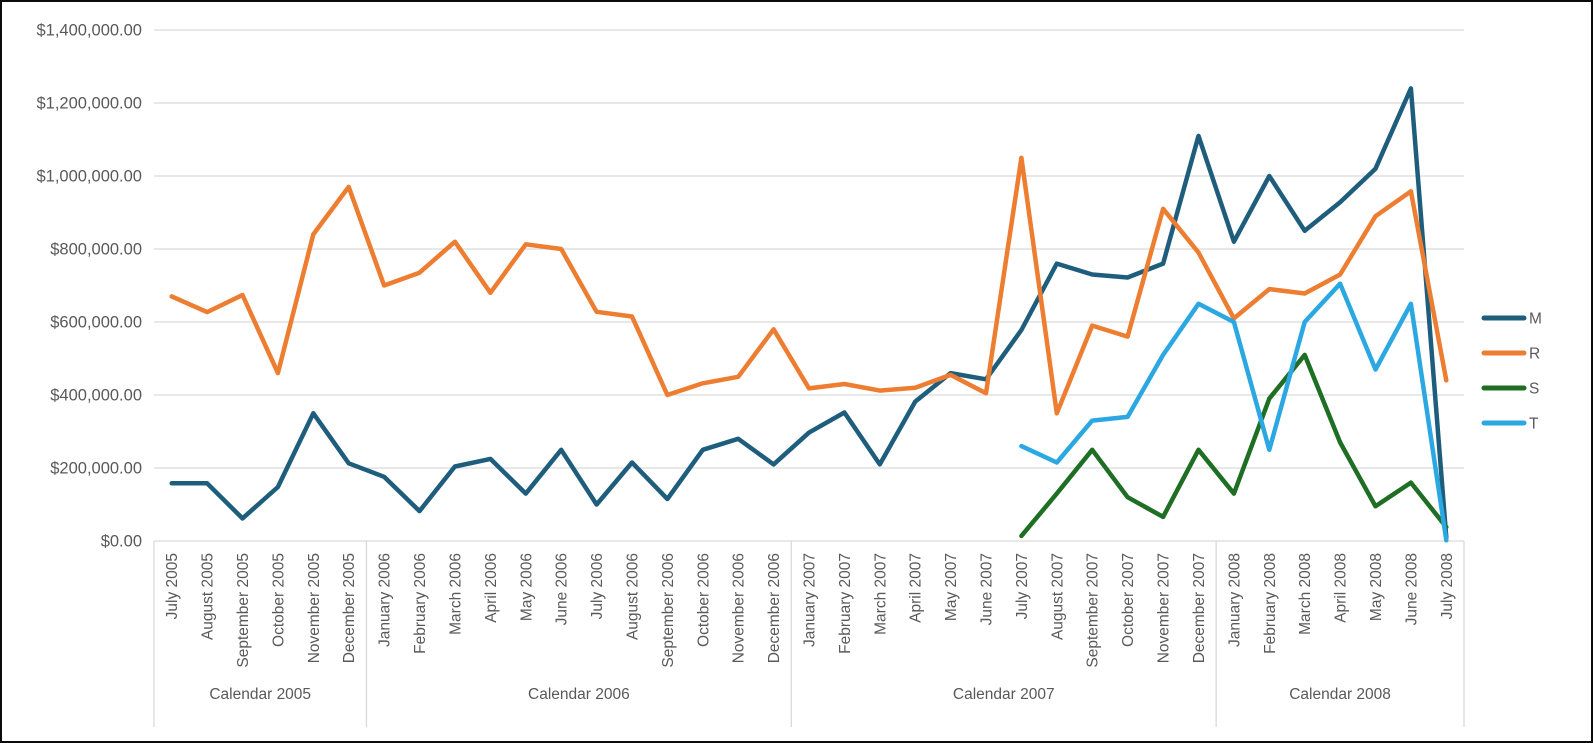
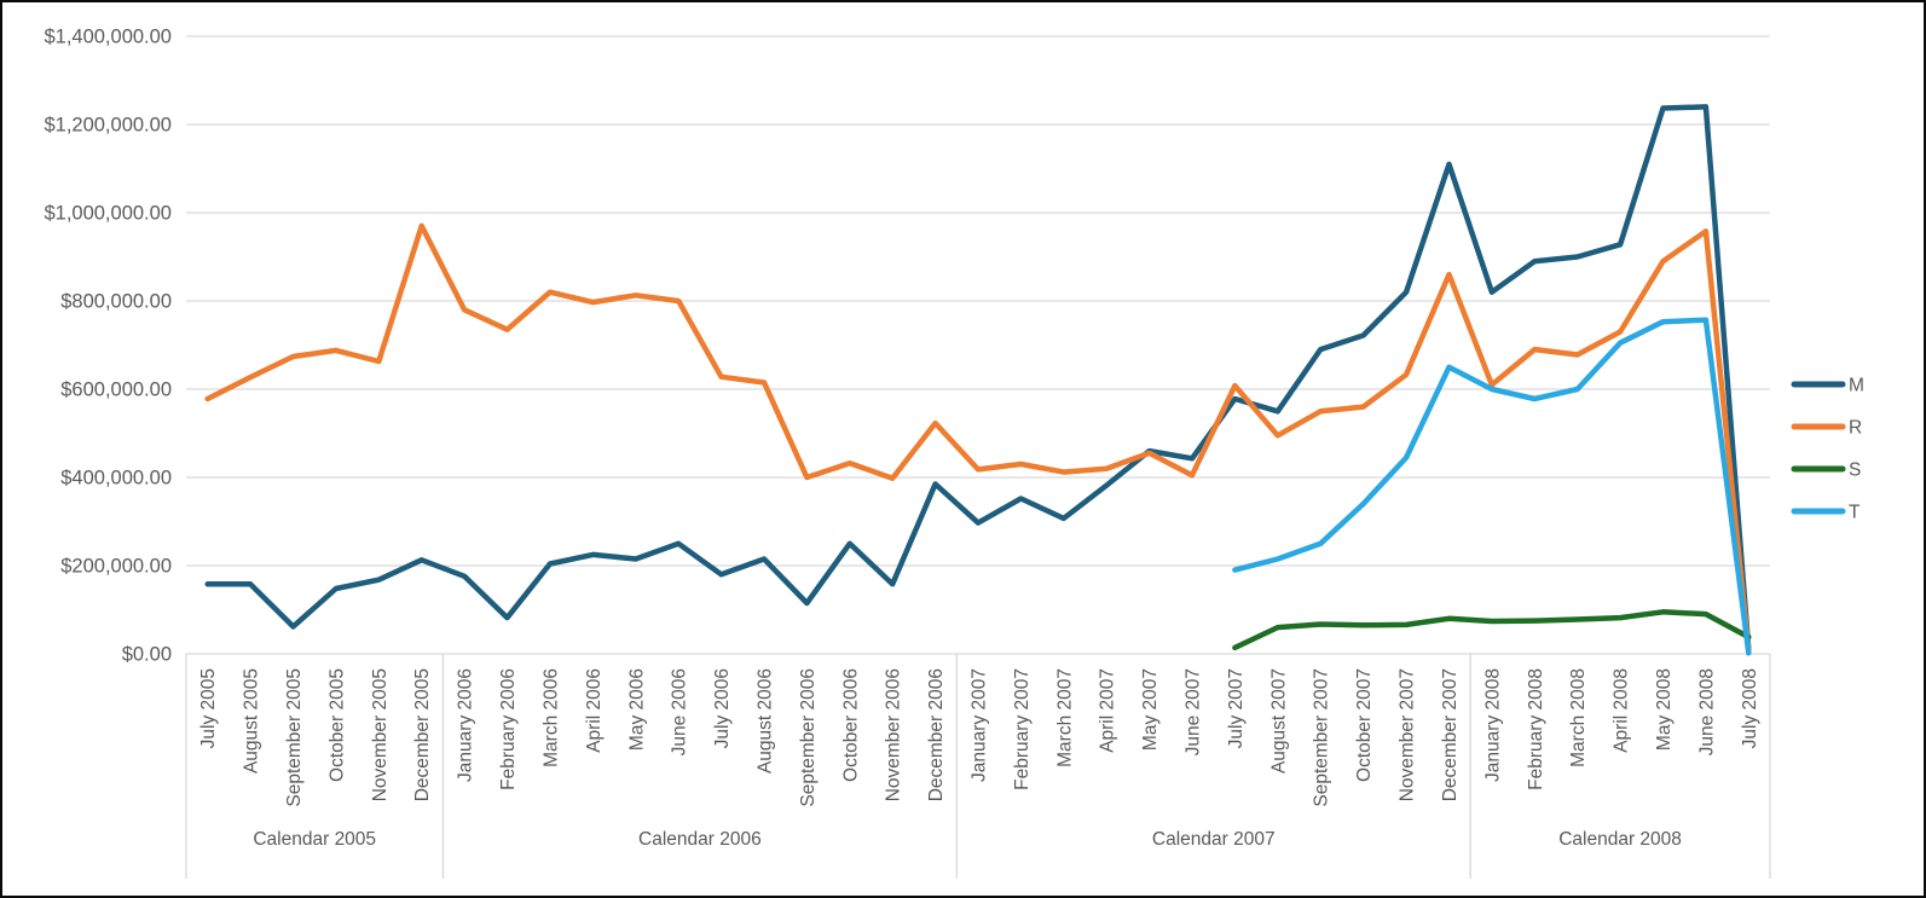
R/July 2005: $670000 -> $580000
R/October 2005: $460000 -> $690000
M/November 2005: $350000 -> $170000
R/November 2005: $840000 -> $660000
R/January 2006: $700000 -> $780000
R/April 2006: $680000 -> $800000
M/May 2006: $130000 -> $220000
M/July 2006: $100000 -> $180000
M/November 2006: $280000 -> $160000
R/November 2006: $450000 -> $400000
M/December 2006: $210000 -> $380000
R/December 2006: $580000 -> $520000
M/March 2007: $210000 -> $310000
R/July 2007: $1050000 -> $610000
T/July 2007: $260000 -> $190000
M/August 2007: $760000 -> $550000
R/August 2007: $350000 -> $500000
S/August 2007: $130000 -> $60000
M/September 2007: $730000 -> $690000
R/September 2007: $590000 -> $550000
S/September 2007: $250000 -> $70000
T/September 2007: $330000 -> $250000
S/October 2007: $120000 -> $60000
M/November 2007: $760000 -> $820000
R/November 2007: $910000 -> $630000
T/November 2007: $510000 -> $440000
R/December 2007: $790000 -> $860000
S/December 2007: $250000 -> $80000
S/January 2008: $130000 -> $70000
M/February 2008: $1000000 -> $890000
S/February 2008: $390000 -> $80000
T/February 2008: $250000 -> $580000
M/March 2008: $850000 -> $900000
S/March 2008: $510000 -> $80000
S/April 2008: $270000 -> $80000
M/May 2008: $1020000 -> $1240000
T/May 2008: $470000 -> $750000
S/June 2008: $160000 -> $90000
T/June 2008: $650000 -> $760000
R/July 2008: $440000 -> $10000
